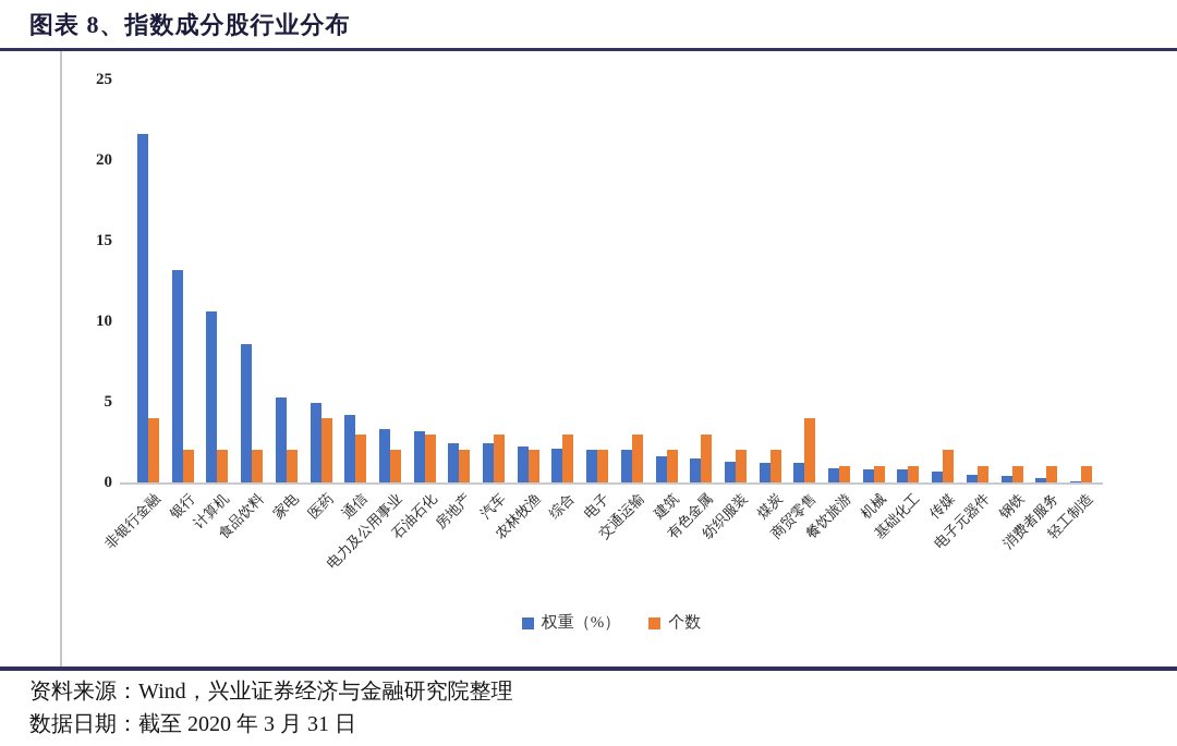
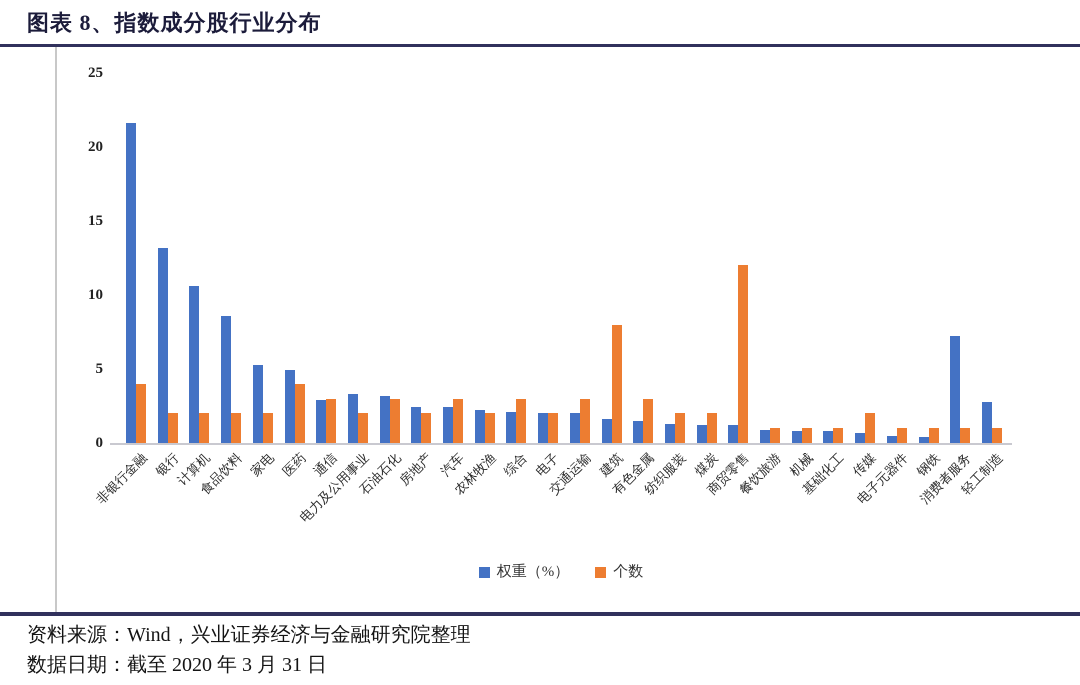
权重（%）/通信: 4.2 -> 2.9
个数/建筑: 2 -> 8
个数/商贸零售: 4 -> 12
权重（%）/消费者服务: 0.3 -> 7.2
权重（%）/轻工制造: 0.1 -> 2.8
